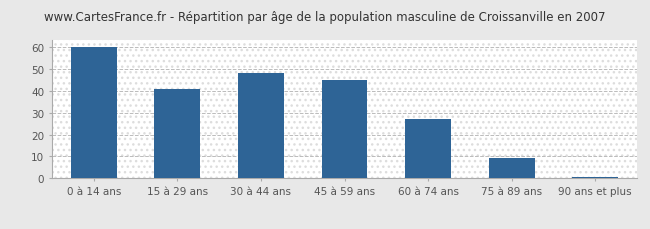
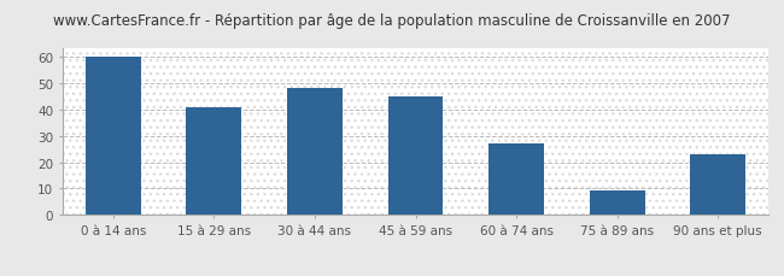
90 ans et plus: 0.5 -> 23.0
